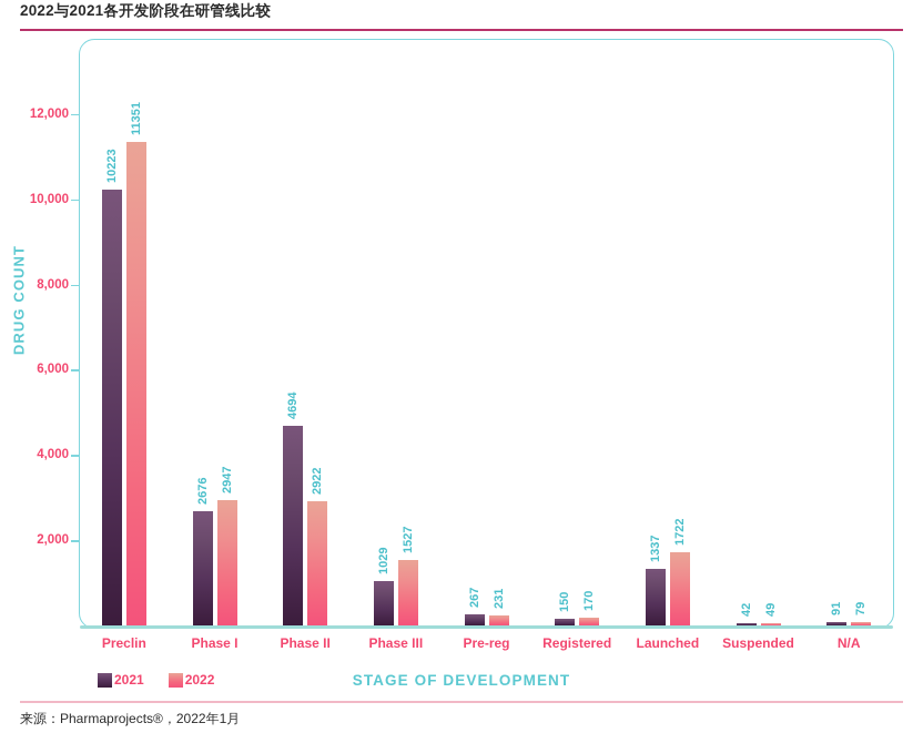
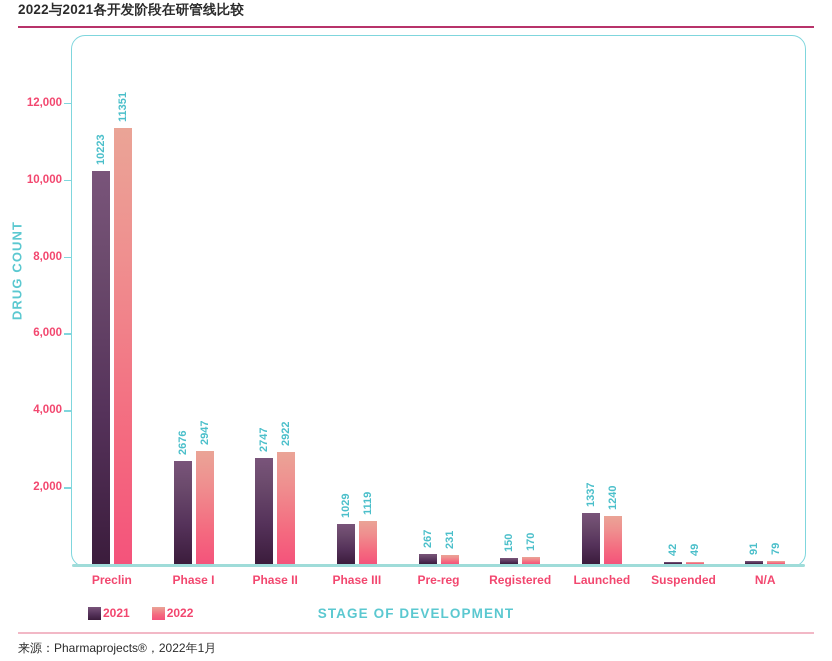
2021/Phase II: 4694 -> 2747
2022/Phase III: 1527 -> 1119
2022/Launched: 1722 -> 1240
